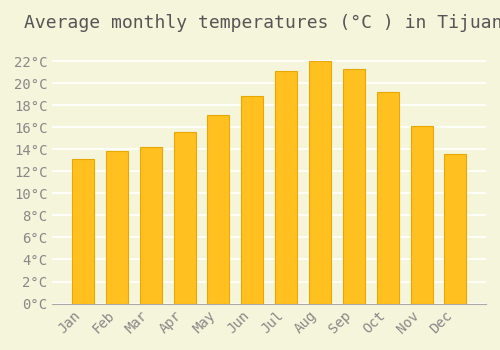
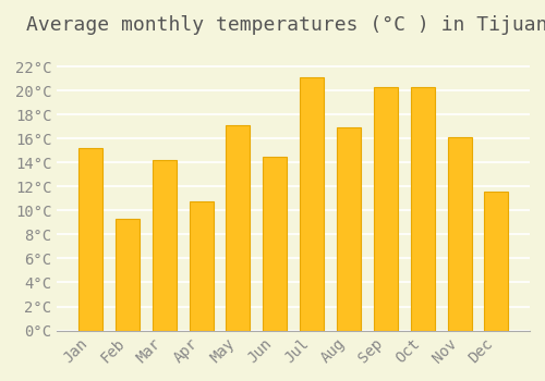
Jan: 13.1°C -> 15.2°C
Feb: 13.8°C -> 9.3°C
Apr: 15.6°C -> 10.8°C
Jun: 18.8°C -> 14.5°C
Aug: 22.0°C -> 16.9°C
Sep: 21.3°C -> 20.3°C
Oct: 19.2°C -> 20.3°C
Dec: 13.6°C -> 11.6°C
